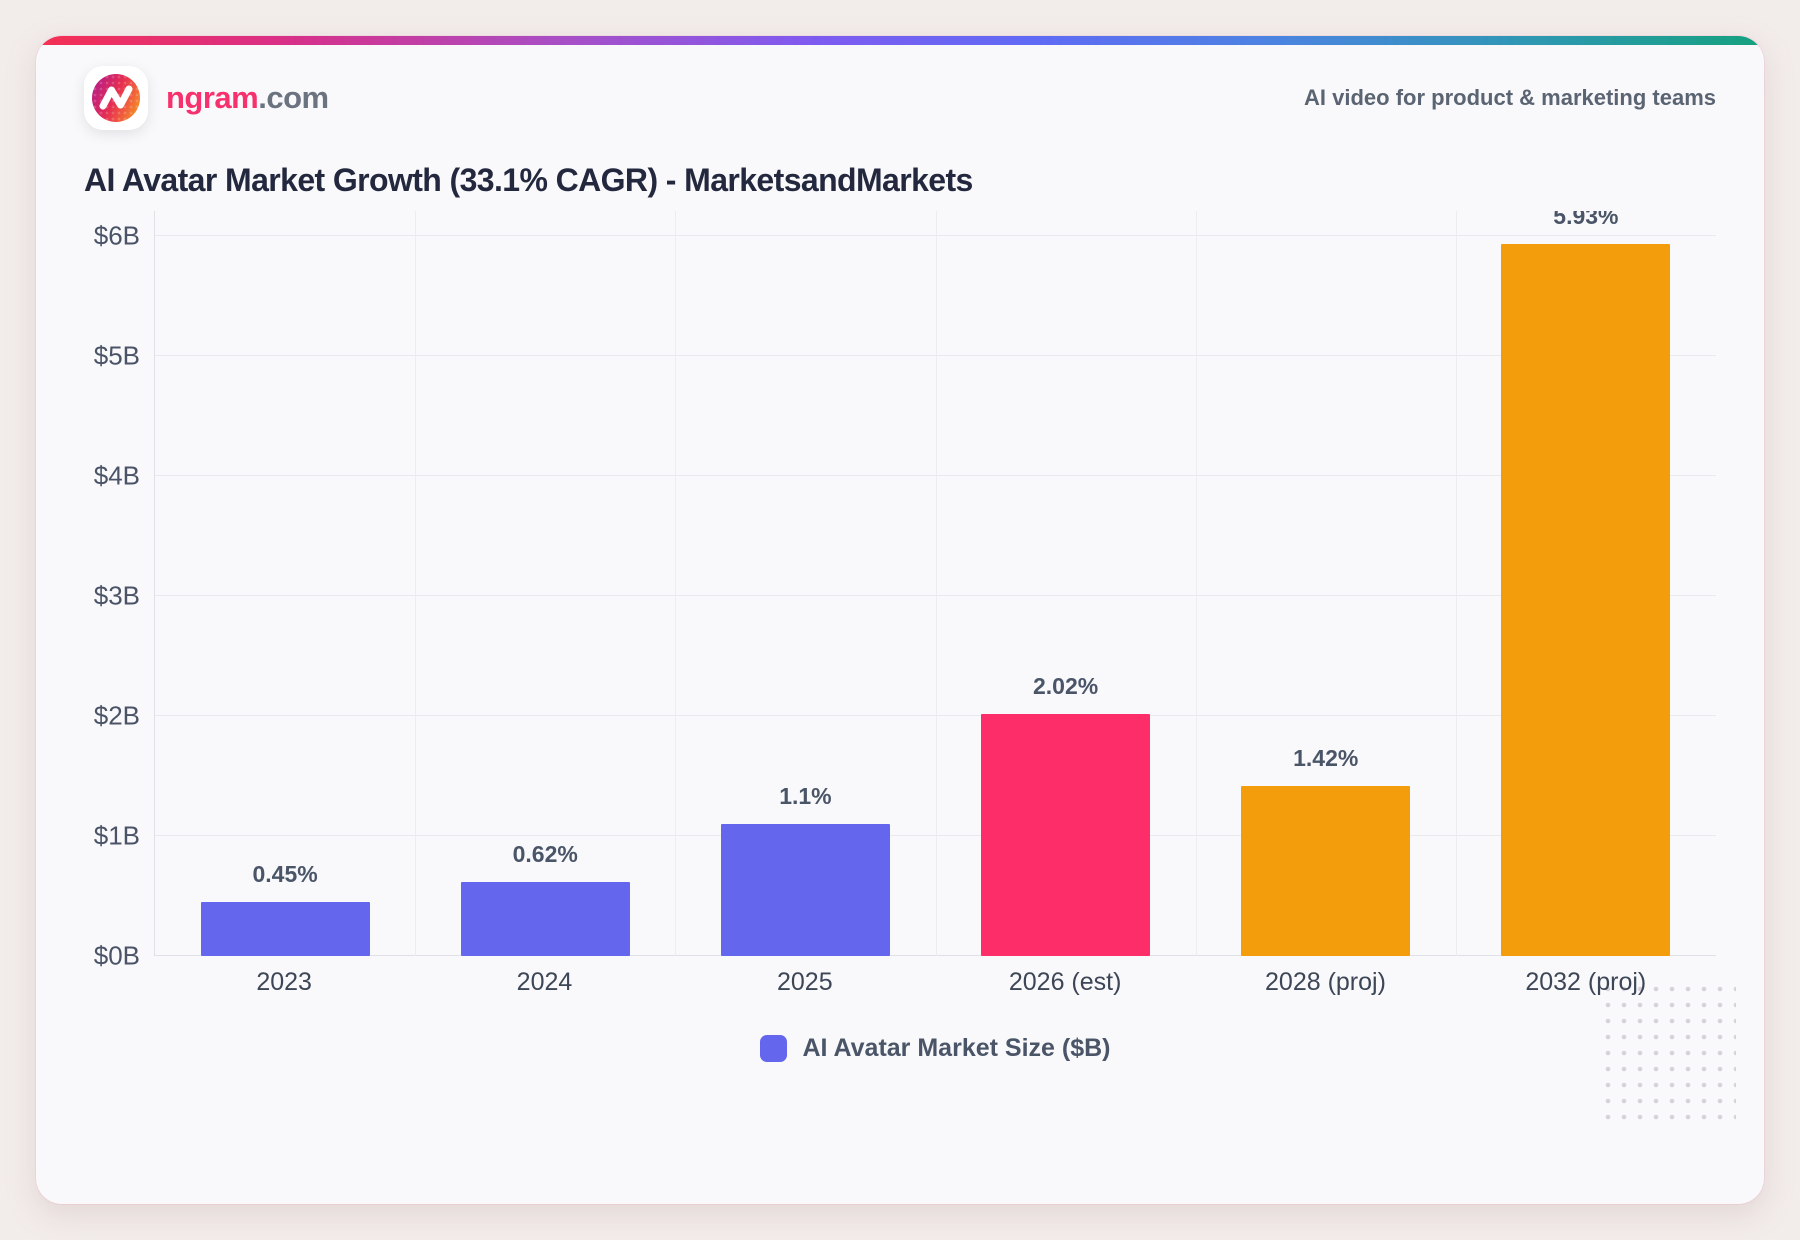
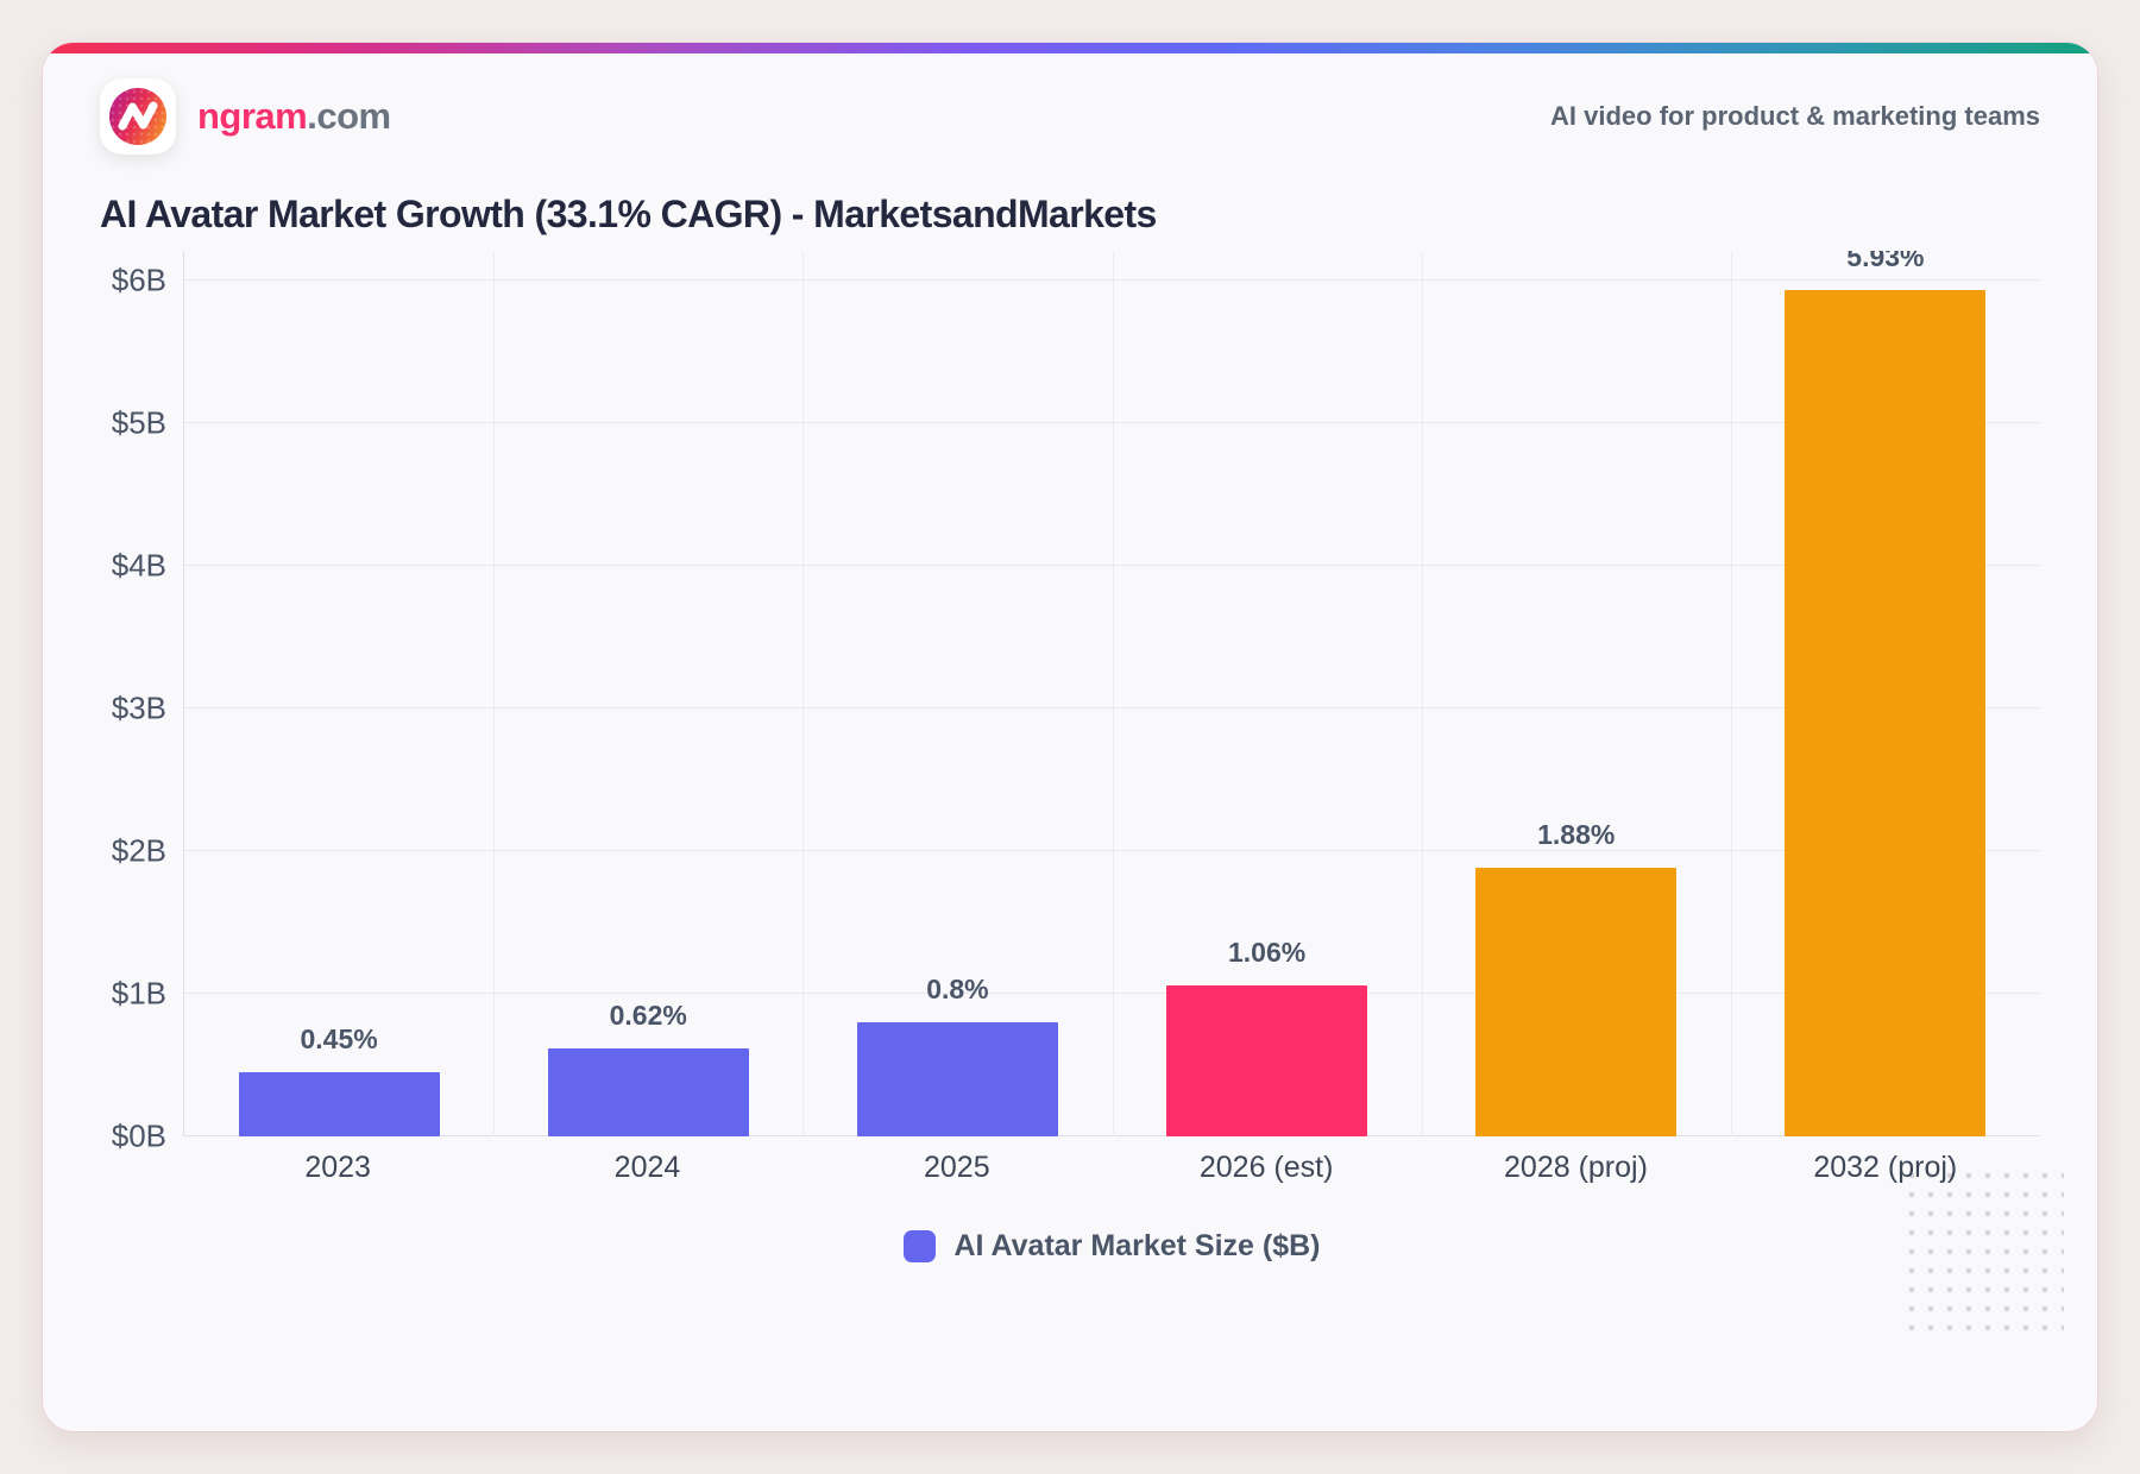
2025: 1.1% -> 0.8%
2026 (est): 2.02% -> 1.06%
2028 (proj): 1.42% -> 1.88%
